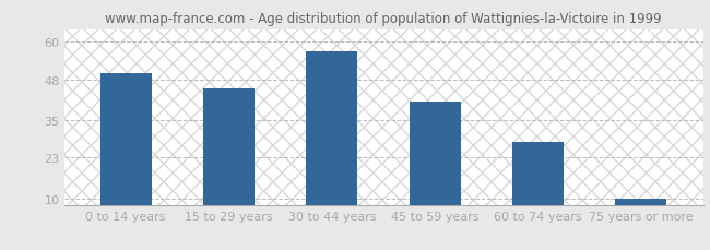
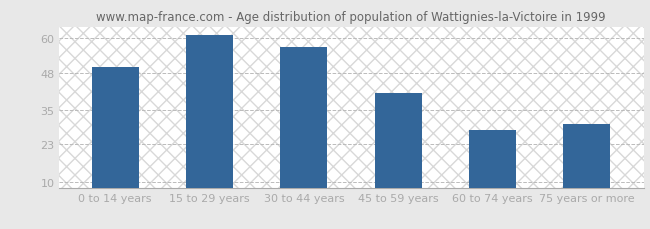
15 to 29 years: 45 -> 61
75 years or more: 10 -> 30
